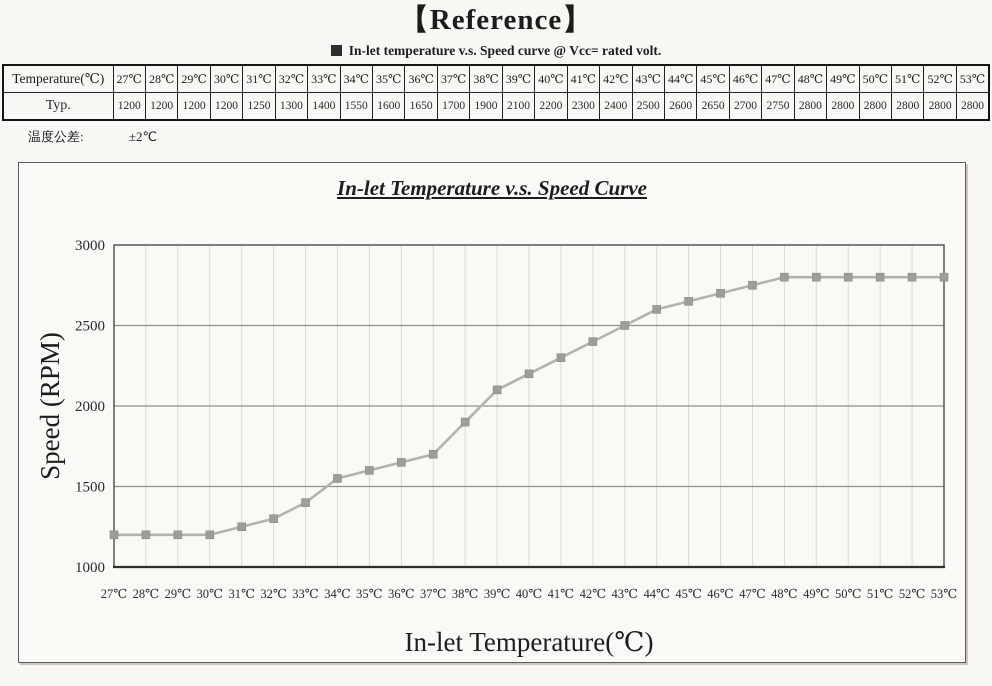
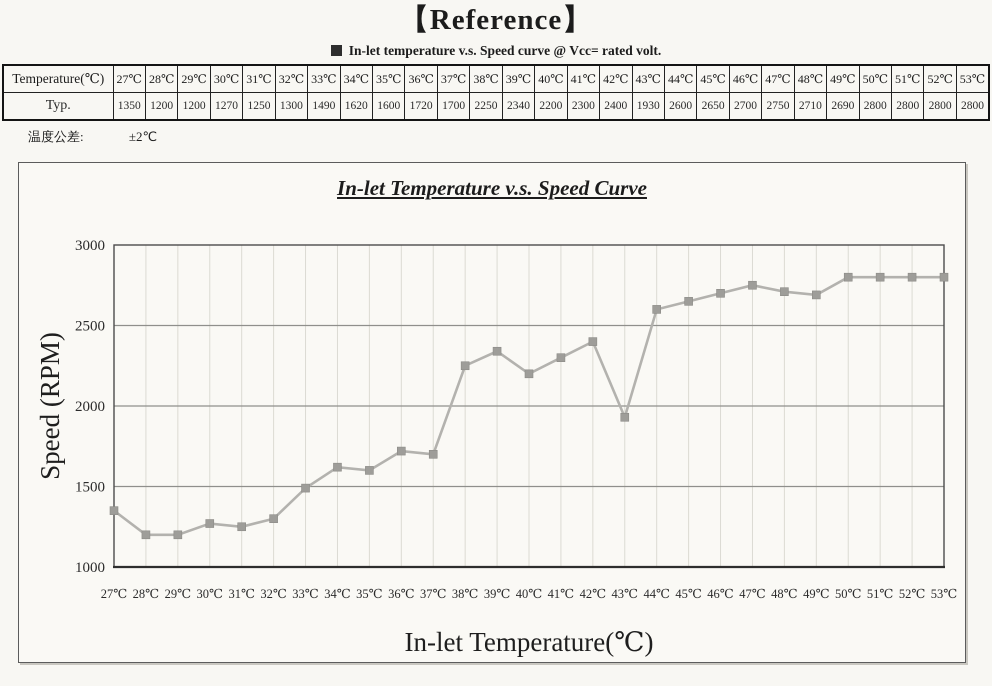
27℃: 1200 -> 1350
30℃: 1200 -> 1270
33℃: 1400 -> 1490
34℃: 1550 -> 1620
36℃: 1650 -> 1720
38℃: 1900 -> 2250
39℃: 2100 -> 2340
43℃: 2500 -> 1930
48℃: 2800 -> 2710
49℃: 2800 -> 2690
